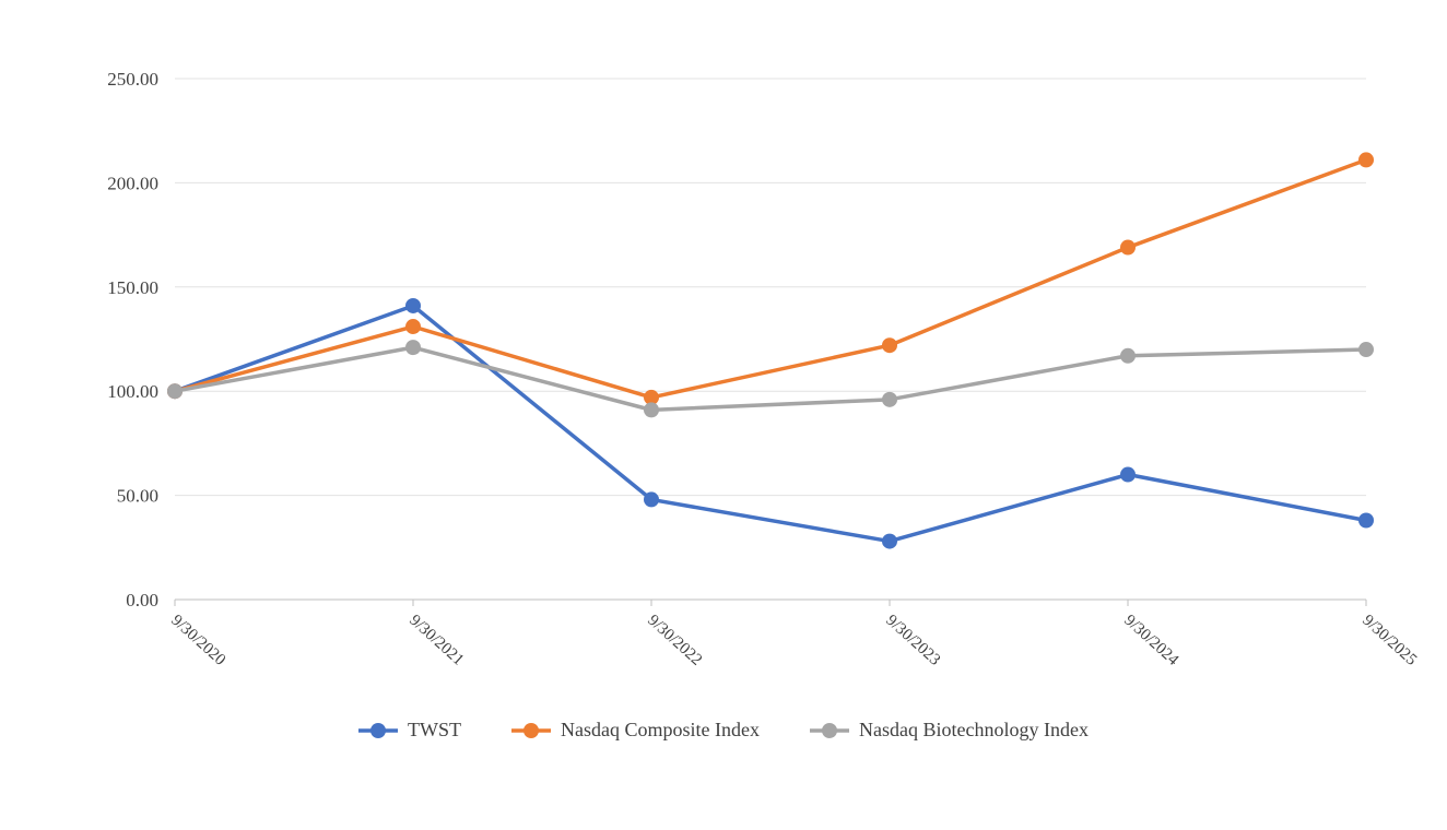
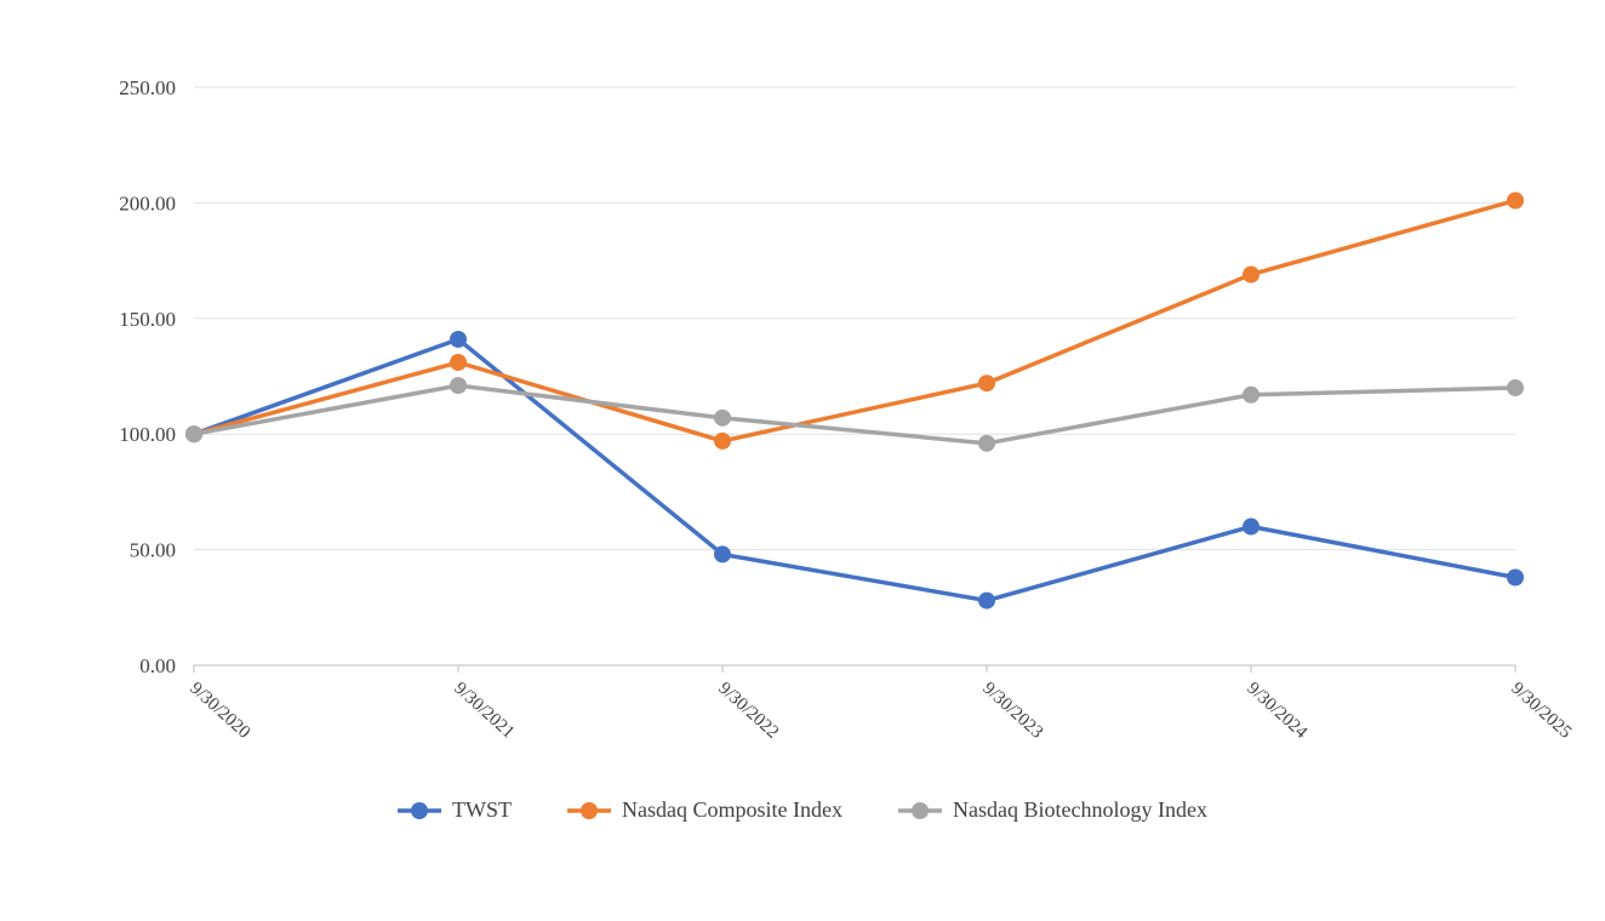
Nasdaq Biotechnology Index/9/30/2022: 91 -> 107
Nasdaq Composite Index/9/30/2025: 211 -> 201
